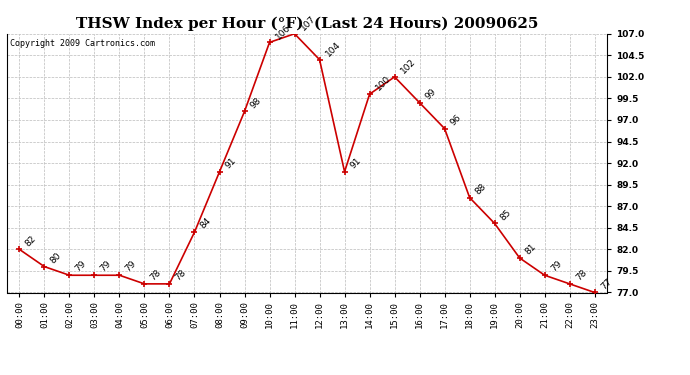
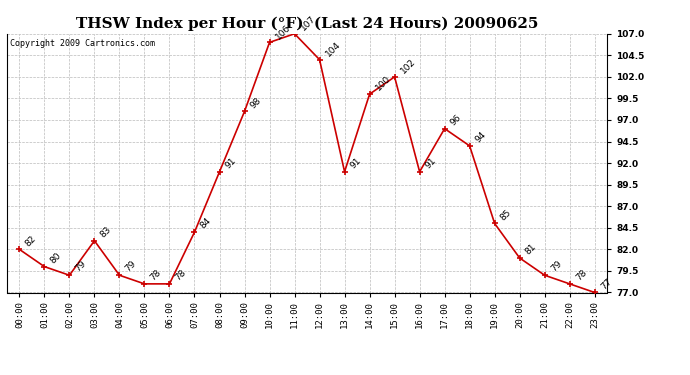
03:00: 79 -> 83
16:00: 99 -> 91
18:00: 88 -> 94
